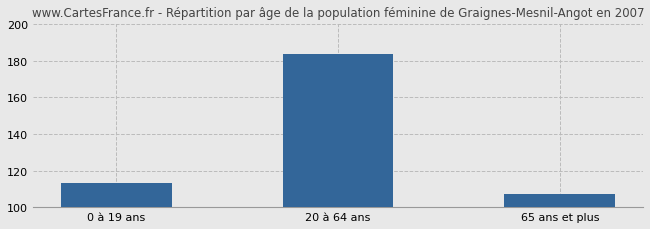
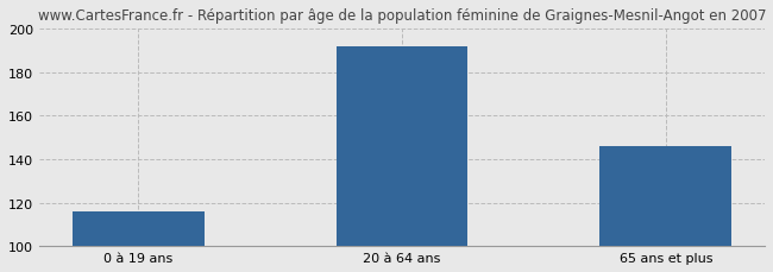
0 à 19 ans: 113 -> 116
20 à 64 ans: 184 -> 192
65 ans et plus: 107 -> 146
